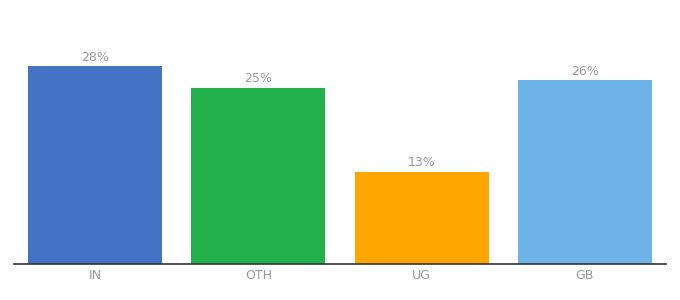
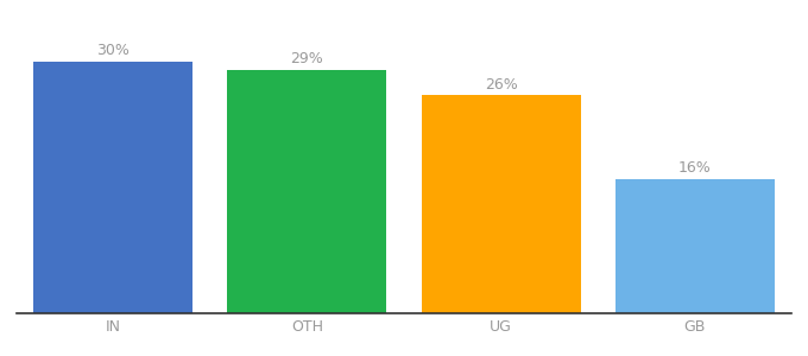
IN: 28% -> 30%
OTH: 25% -> 29%
UG: 13% -> 26%
GB: 26% -> 16%
